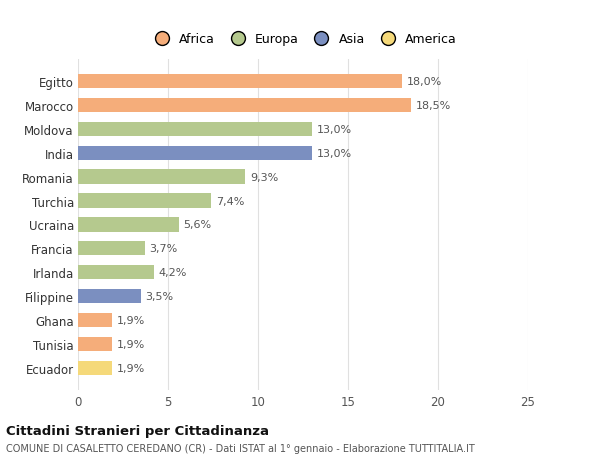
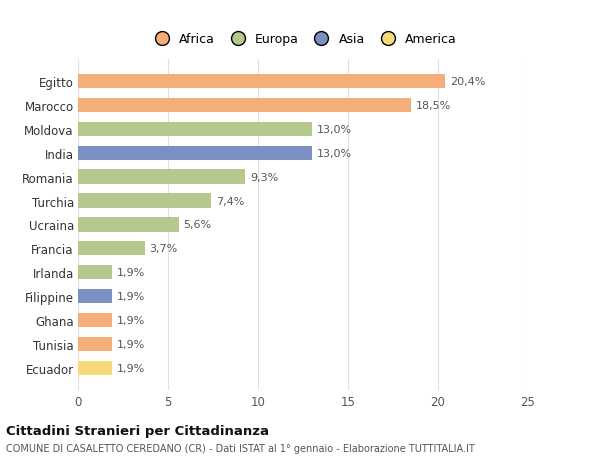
Egitto: 18,0% -> 20,4%
Irlanda: 4,2% -> 1,9%
Filippine: 3,5% -> 1,9%
